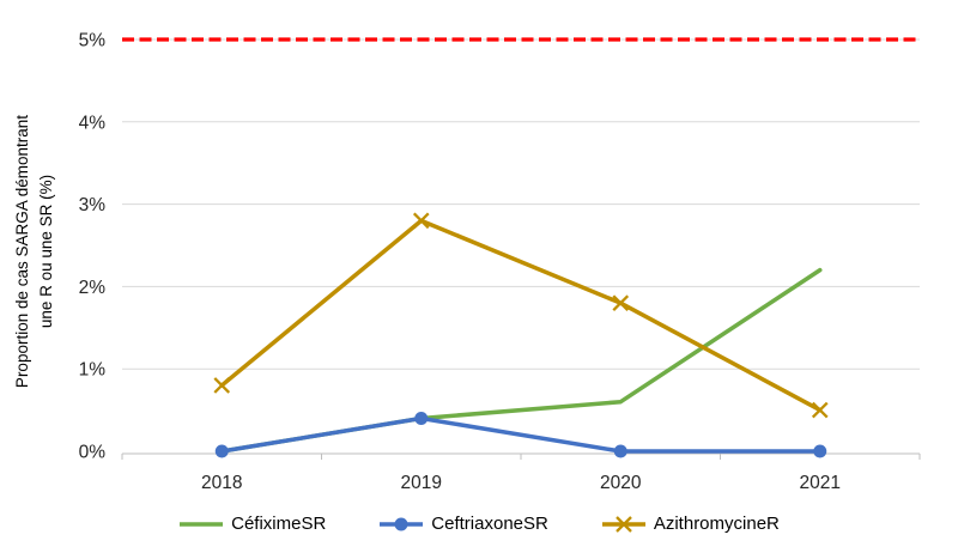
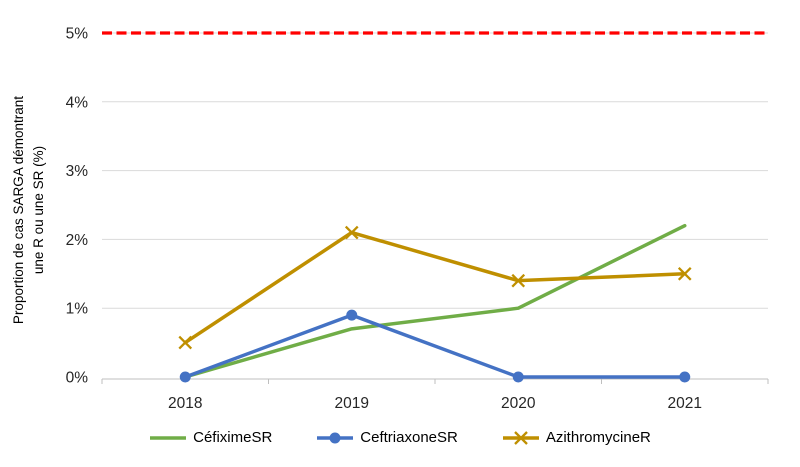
AzithromycineR/2018: 0.8% -> 0.5%
CéfiximeSR/2019: 0.4% -> 0.7%
CeftriaxoneSR/2019: 0.4% -> 0.9%
AzithromycineR/2019: 2.8% -> 2.1%
CéfiximeSR/2020: 0.6% -> 1.0%
AzithromycineR/2020: 1.8% -> 1.4%
AzithromycineR/2021: 0.5% -> 1.5%
